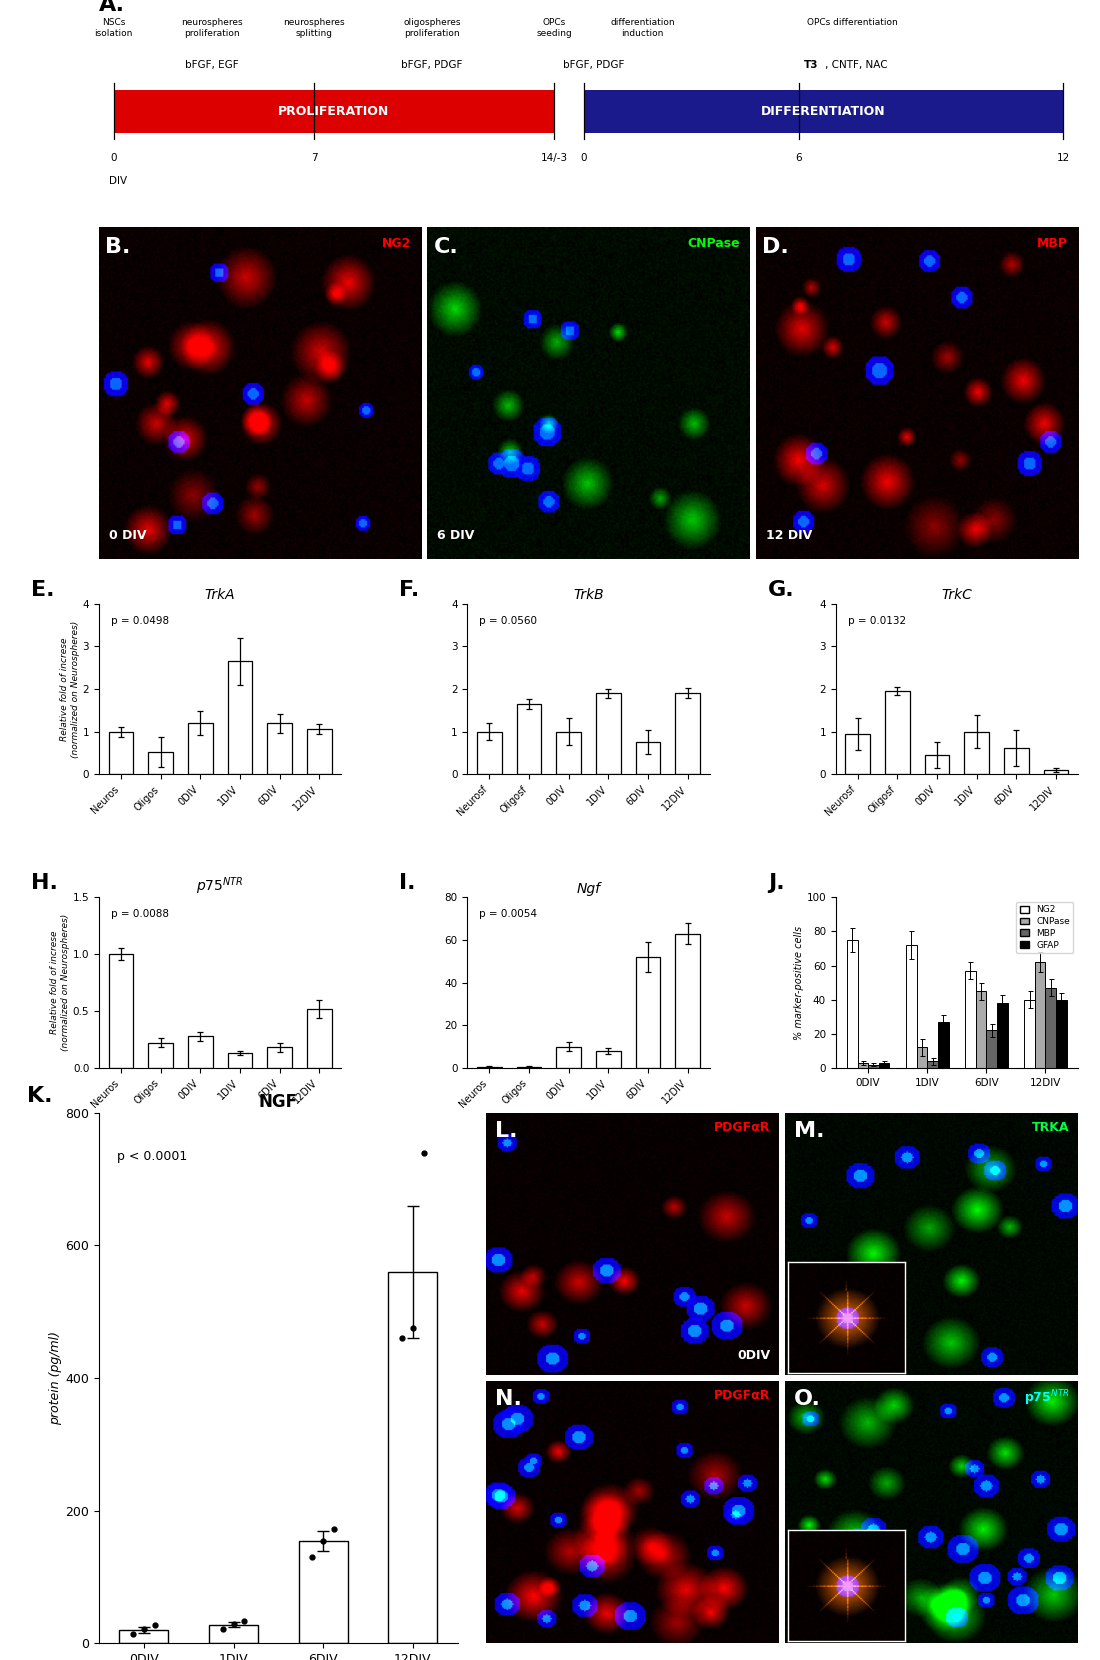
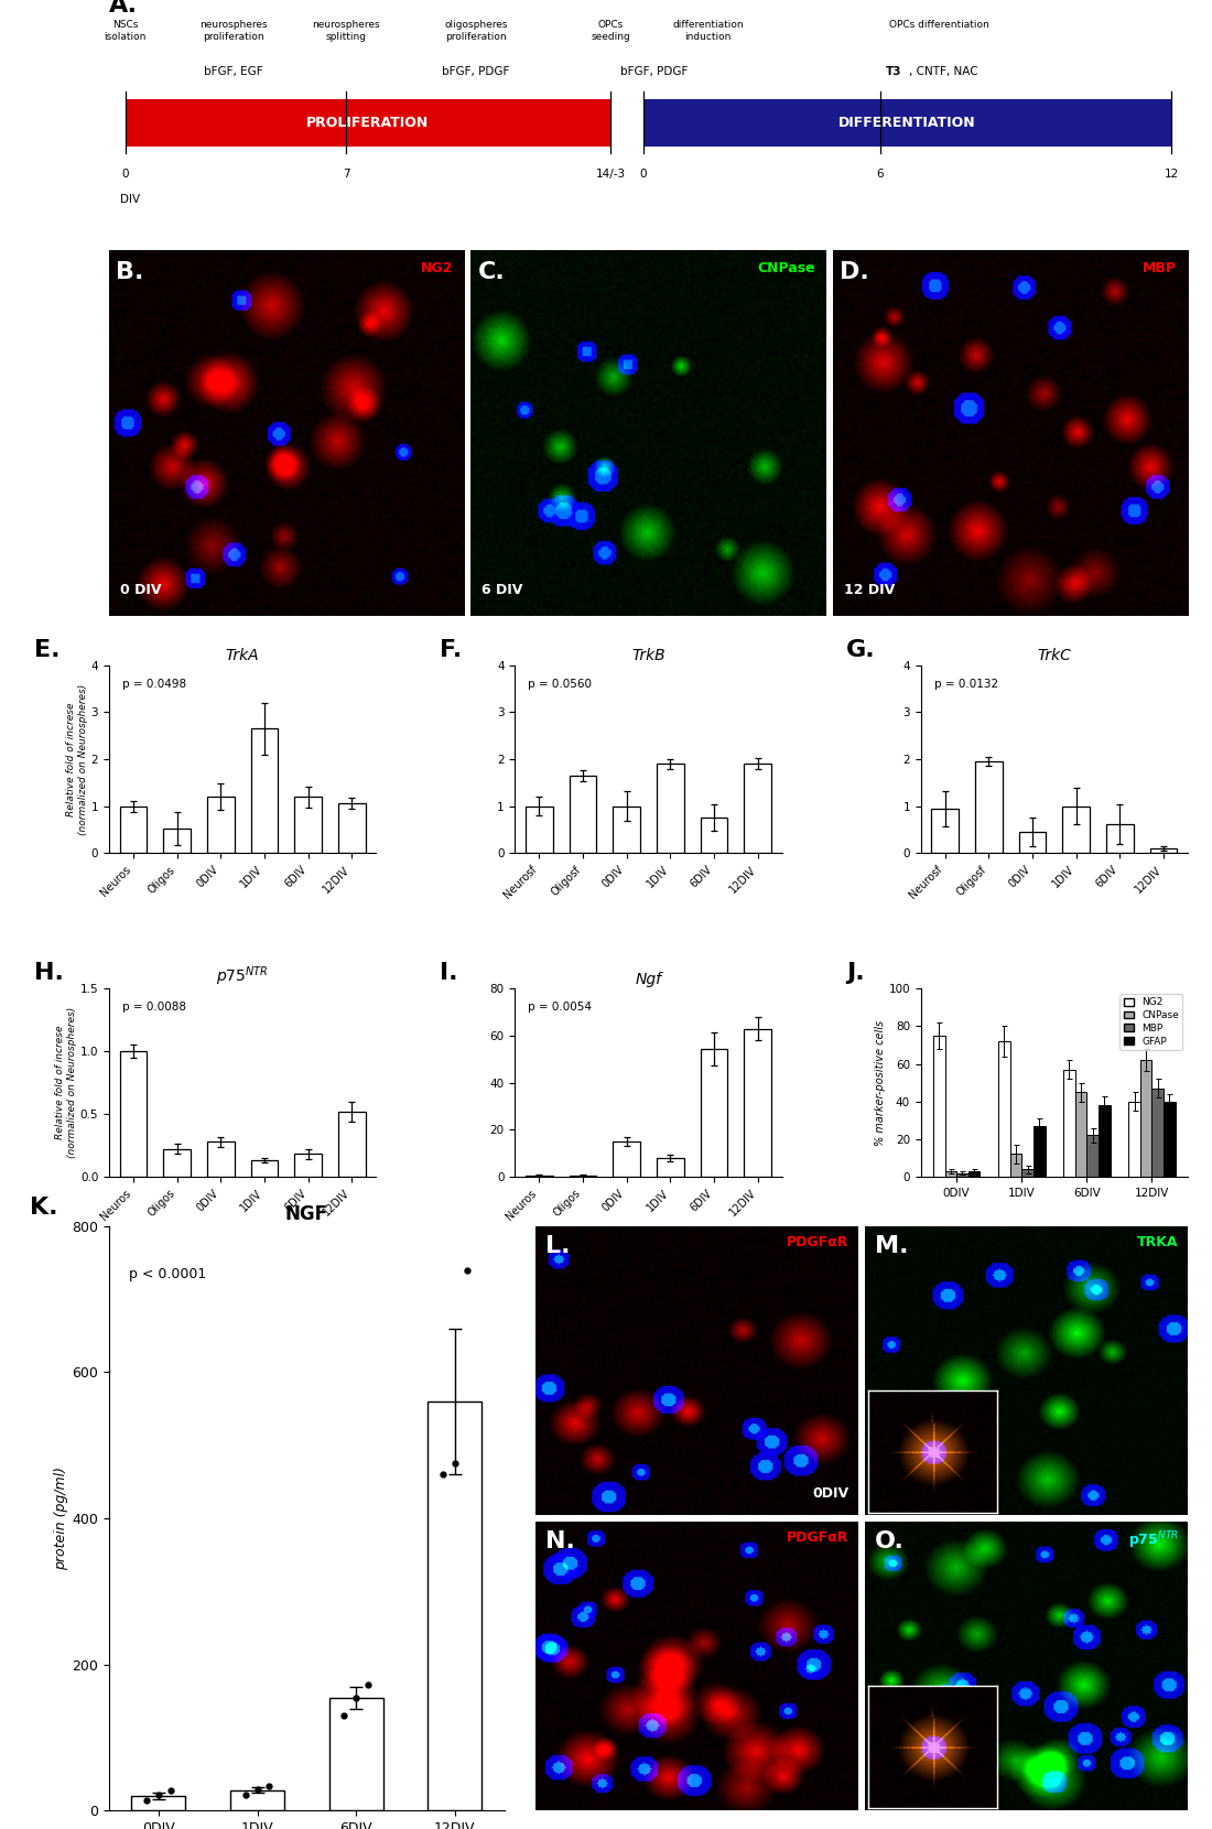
Ngf/0DIV: 10.0 -> 15.0
Ngf/6DIV: 52.0 -> 54.5
